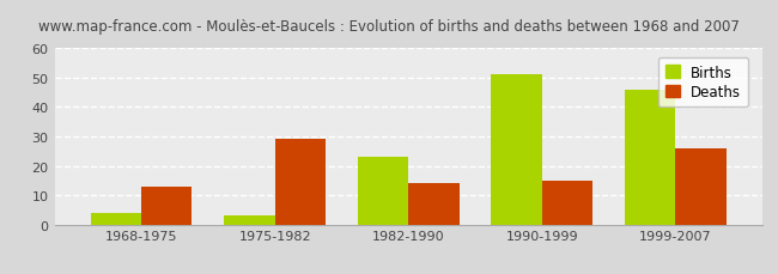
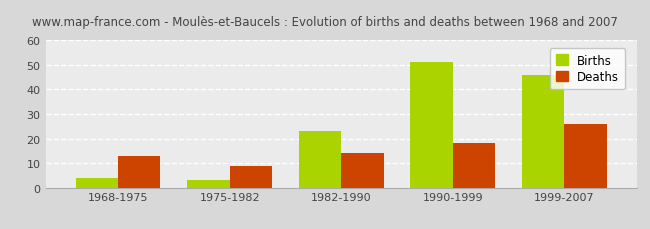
Deaths/1975-1982: 29 -> 9
Deaths/1990-1999: 15 -> 18
